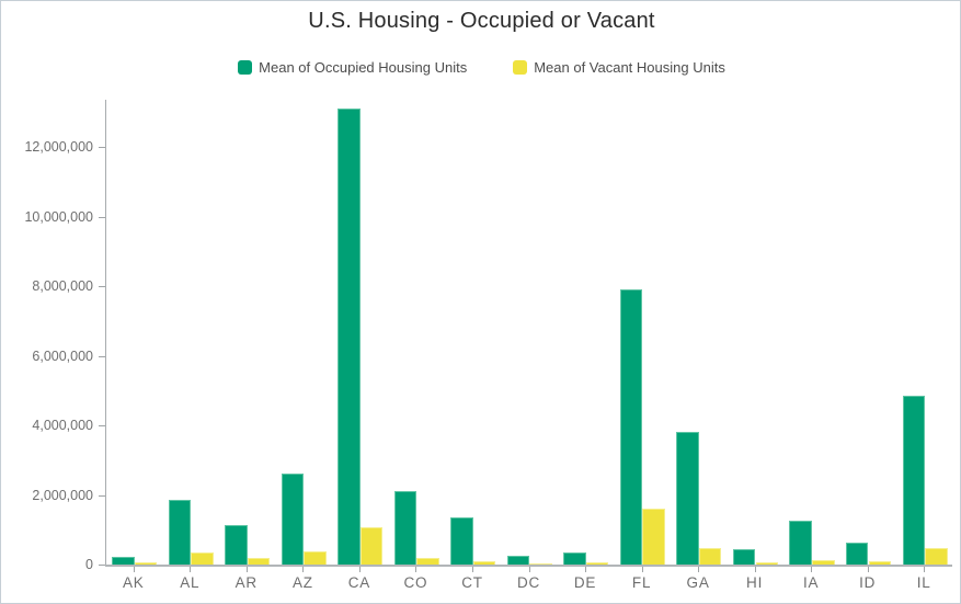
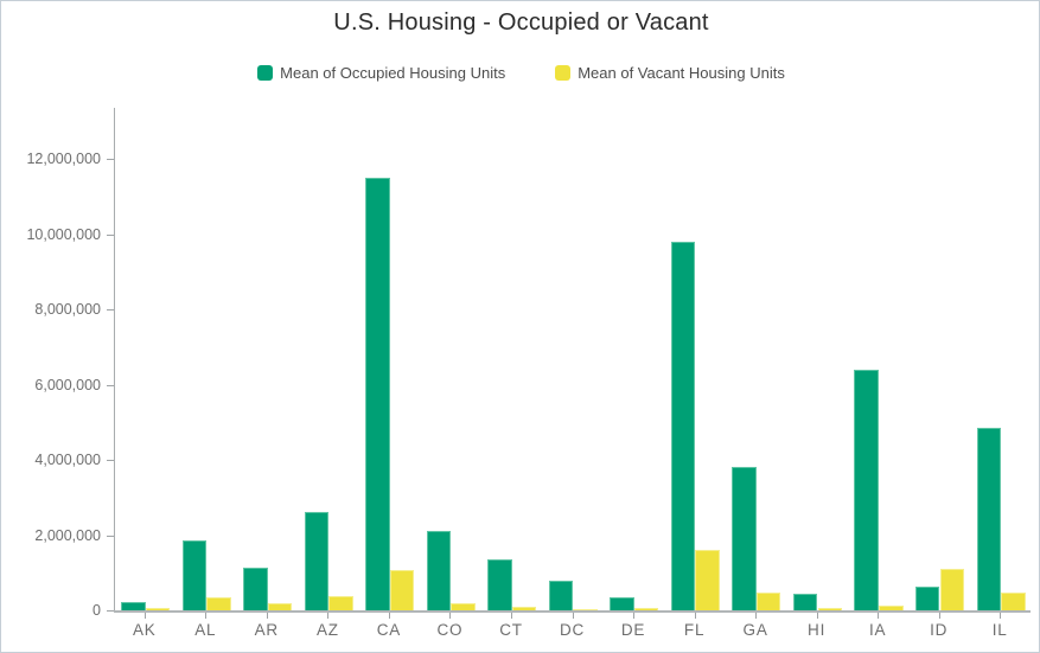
Mean of Occupied Housing Units/CA: 13100000 -> 11500000
Mean of Occupied Housing Units/DC: 300000 -> 800000
Mean of Occupied Housing Units/FL: 7900000 -> 9800000
Mean of Occupied Housing Units/IA: 1200000 -> 6400000
Mean of Vacant Housing Units/ID: 100000 -> 1100000
